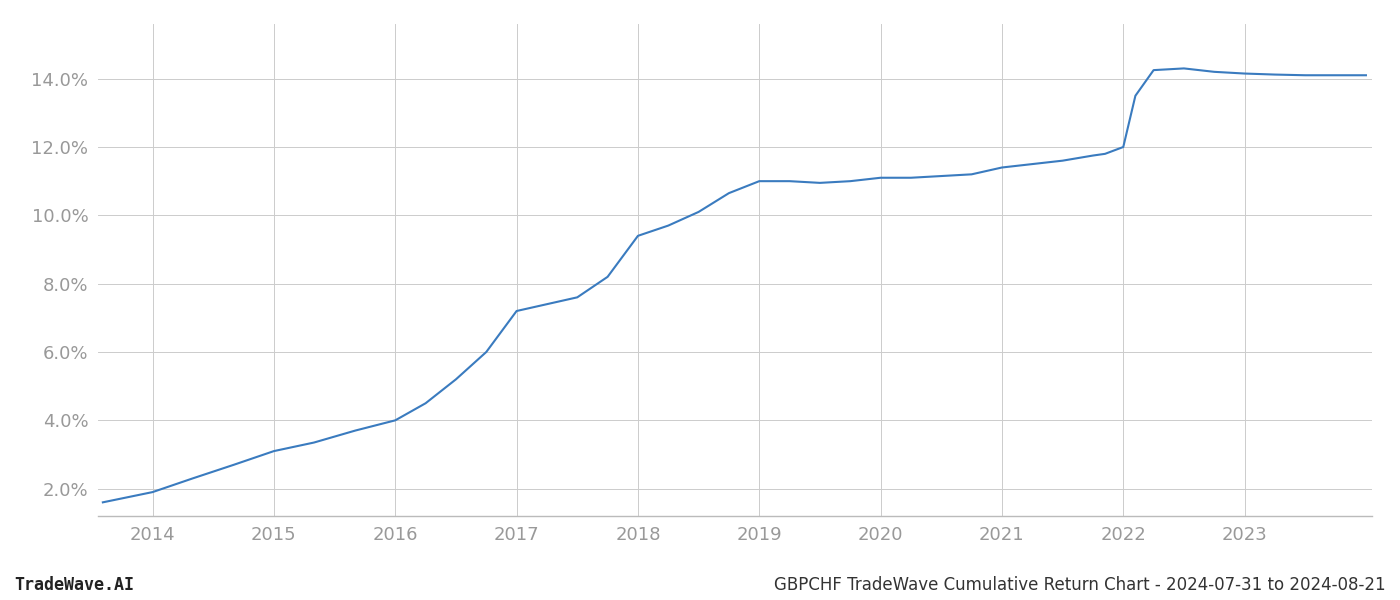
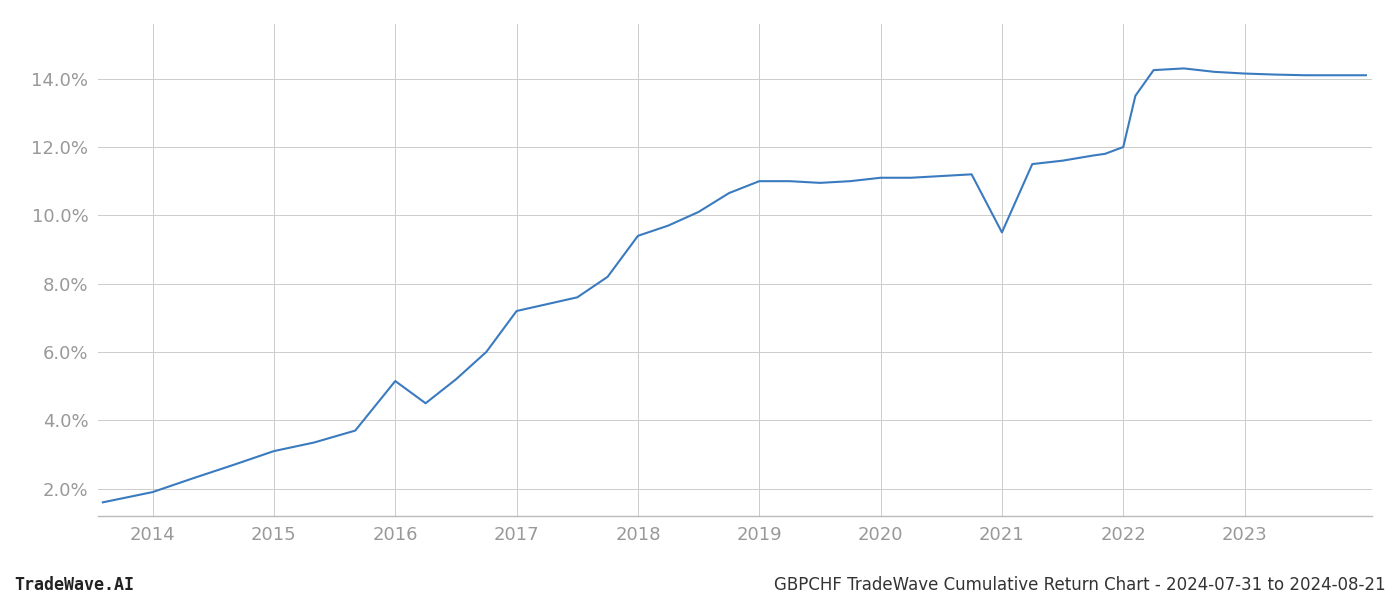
2016: 4.00% -> 5.15%
2021: 11.40% -> 9.50%
